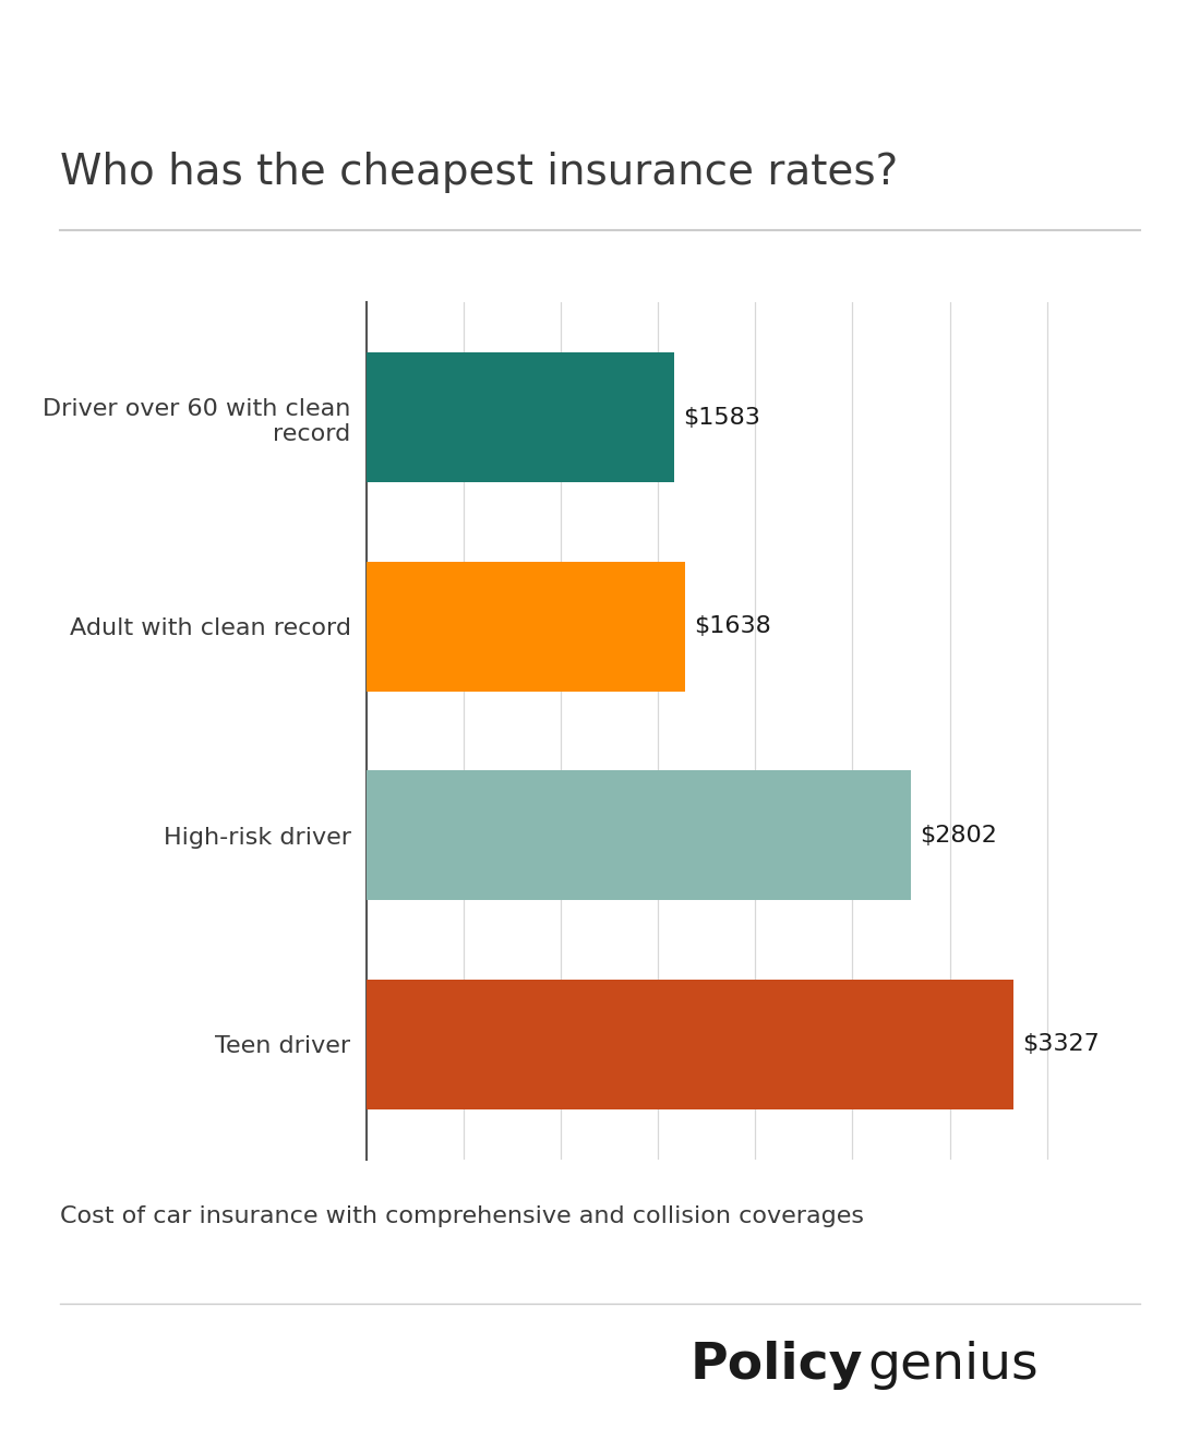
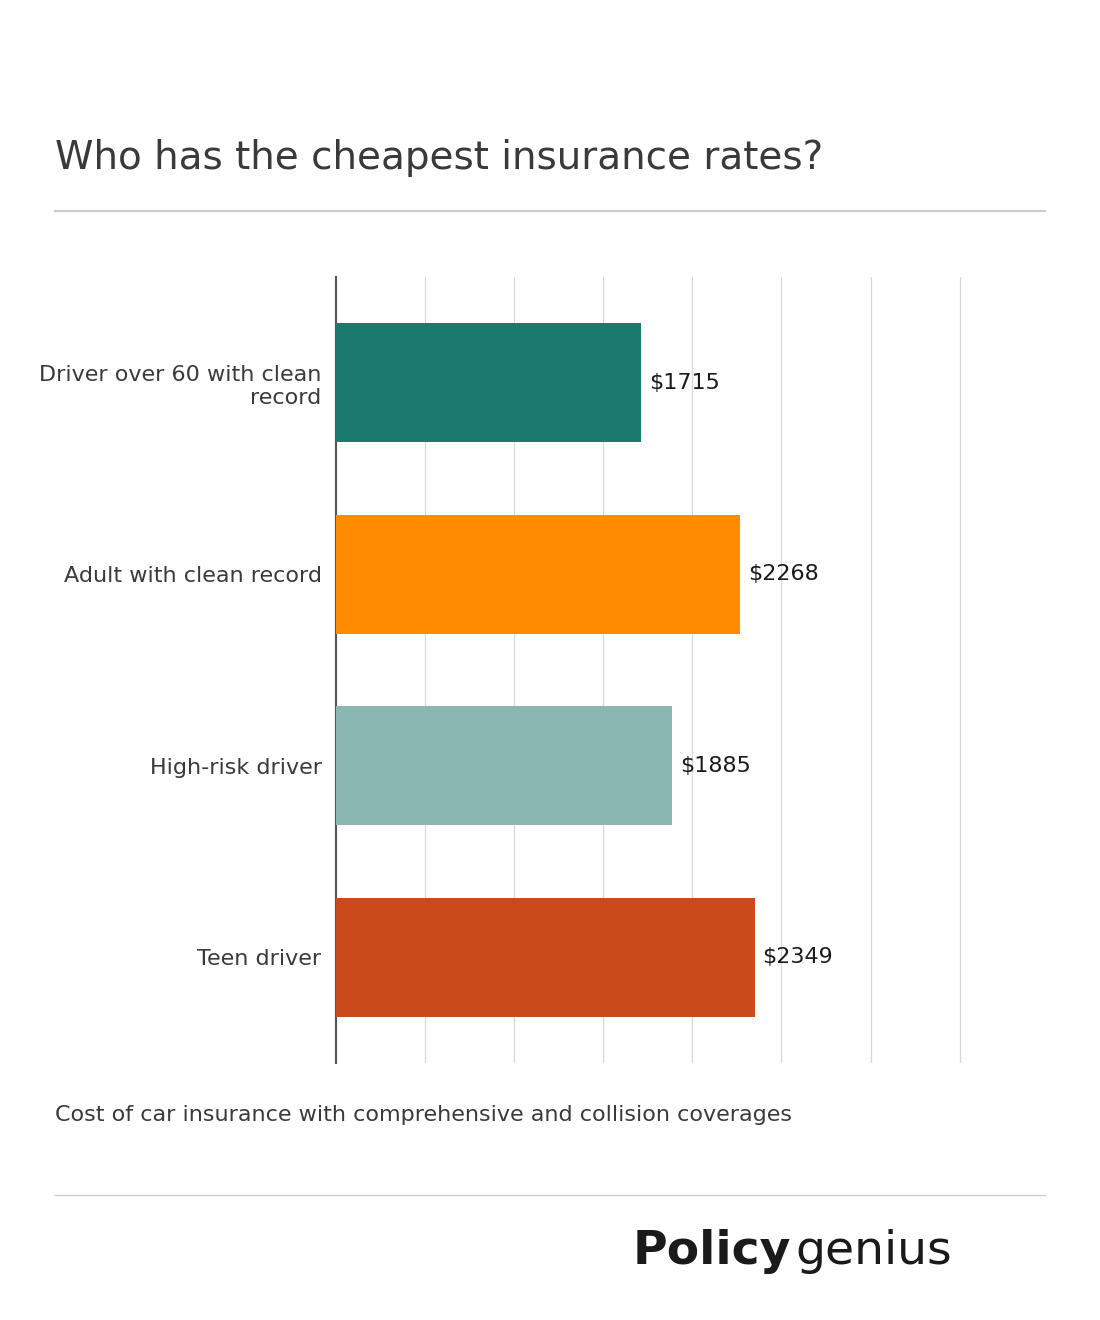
Driver over 60 with clean record: $1583 -> $1715
Adult with clean record: $1638 -> $2268
High-risk driver: $2802 -> $1885
Teen driver: $3327 -> $2349
